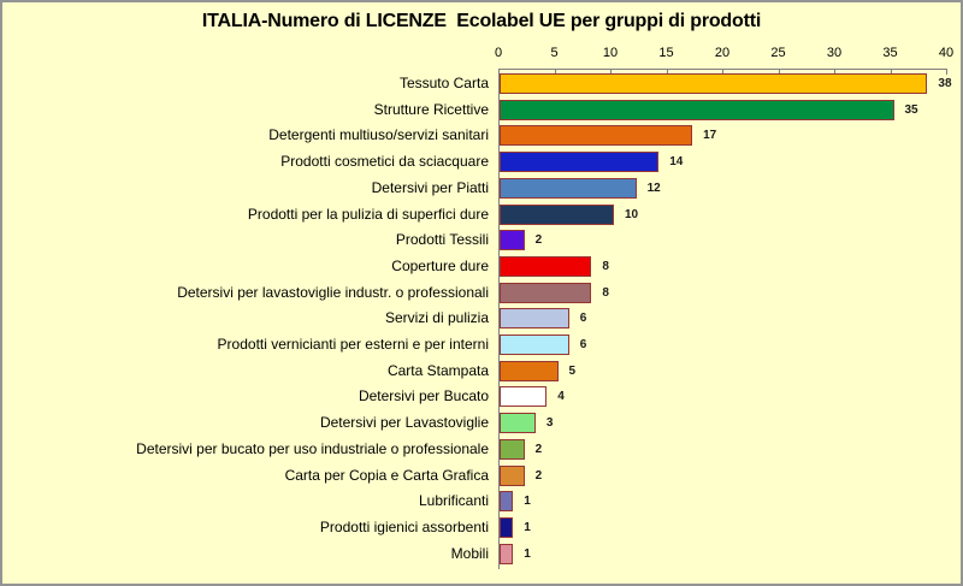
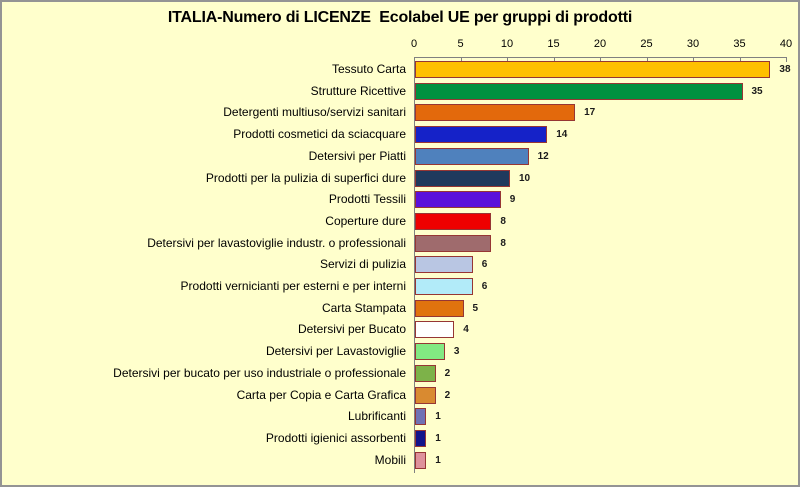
Prodotti Tessili: 2 -> 9
